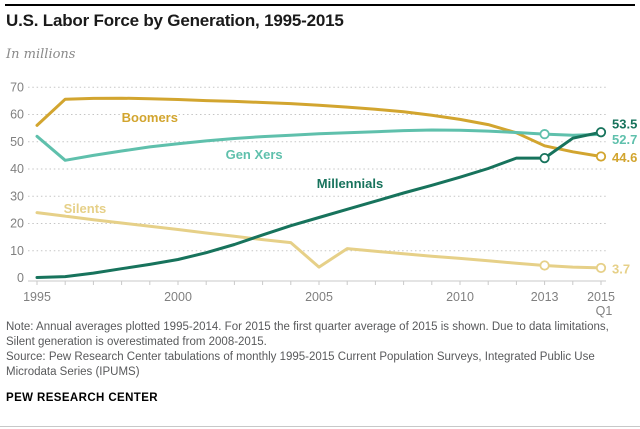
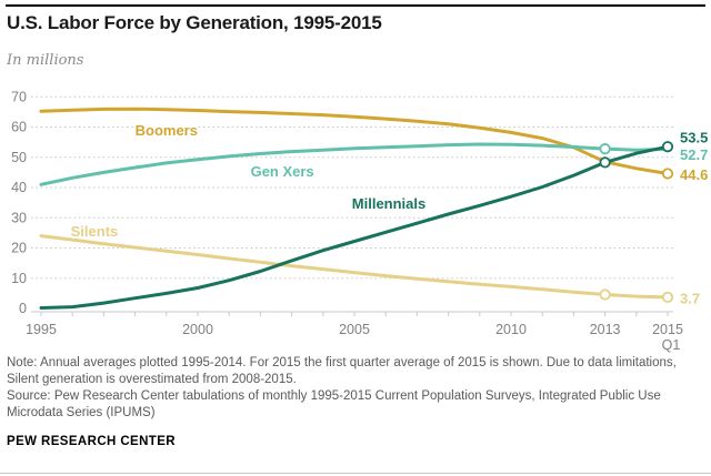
Boomers/1995: 56 -> 65
Gen Xers/1995: 52 -> 41
Silents/2005: 4 -> 12
Millennials/2013: 44 -> 48
